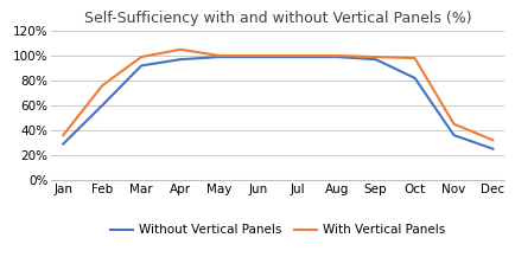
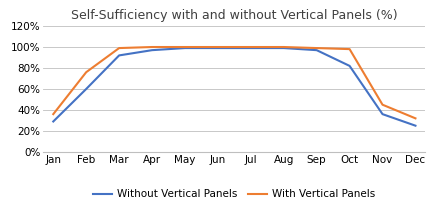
With Vertical Panels/Apr: 105% -> 100%
